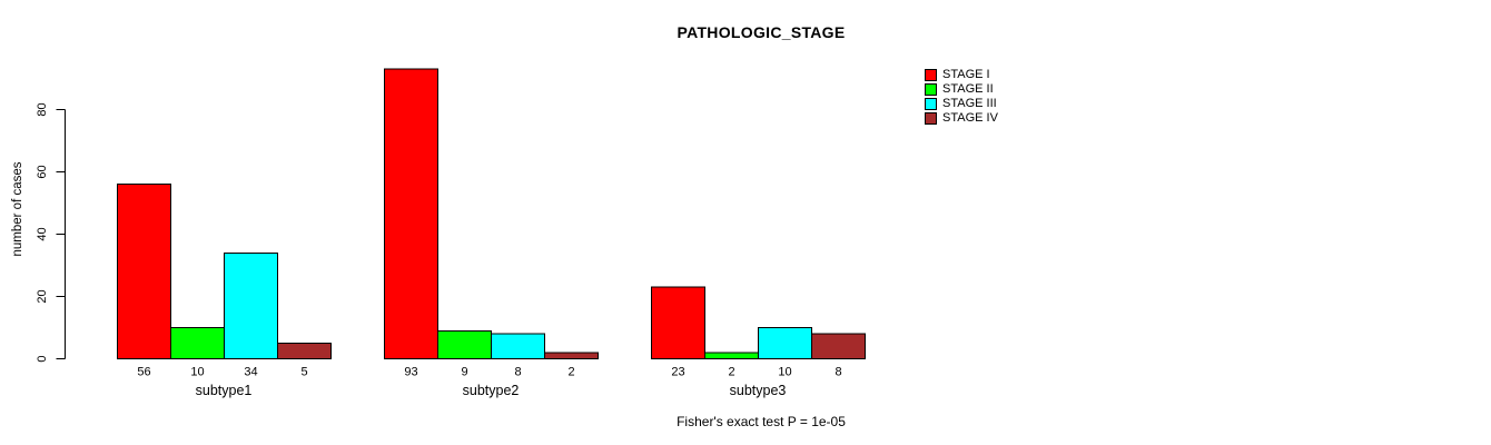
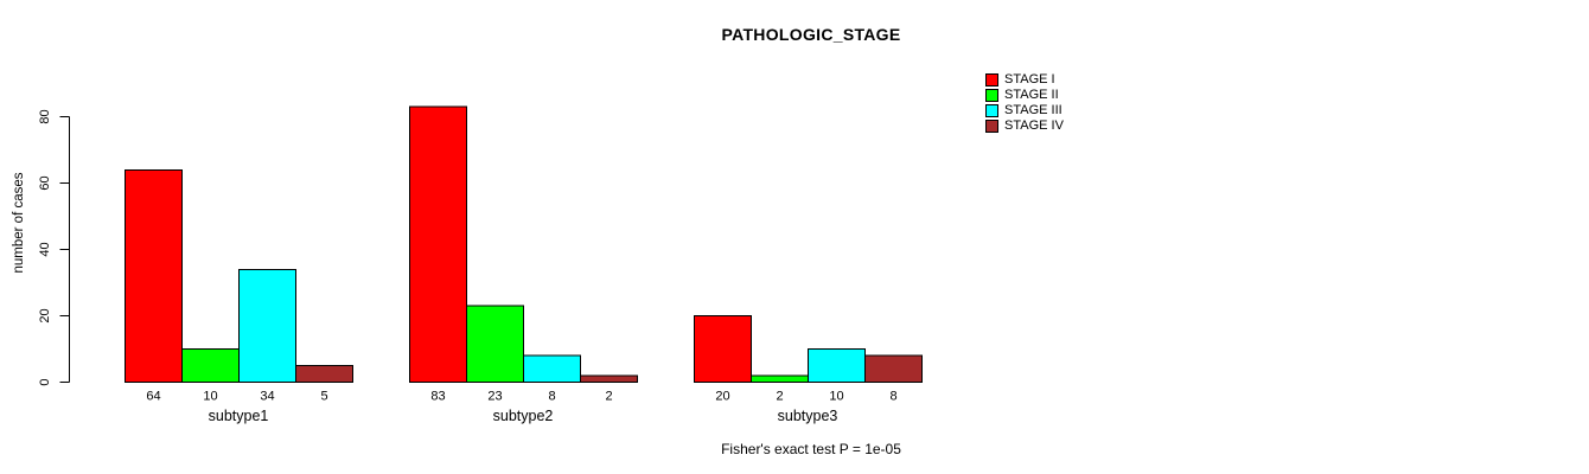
STAGE I/subtype1: 56 -> 64
STAGE I/subtype2: 93 -> 83
STAGE II/subtype2: 9 -> 23
STAGE I/subtype3: 23 -> 20
